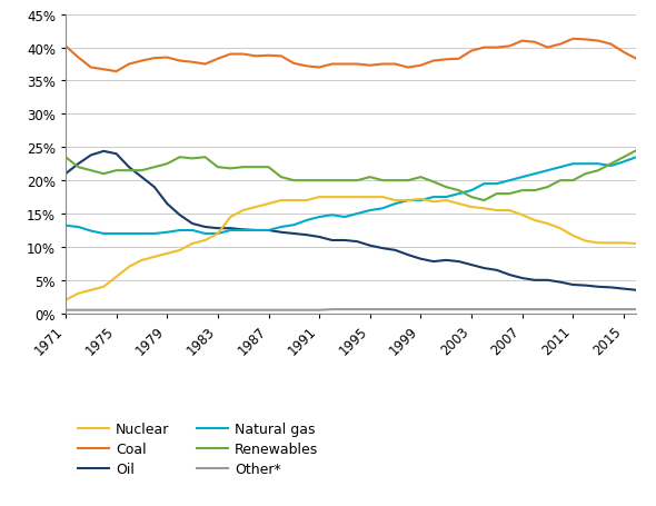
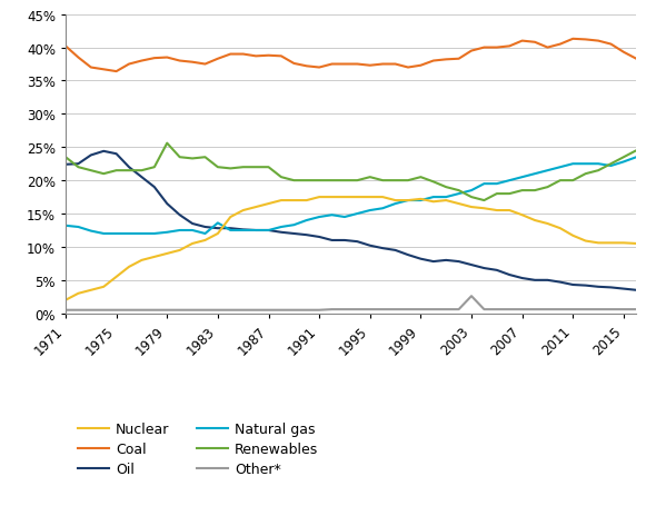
Oil/1971: 21.0% -> 22.4%
Renewables/1979: 22.5% -> 25.6%
Natural gas/1983: 12.0% -> 13.6%
Other*/2003: 0.6% -> 2.6%
